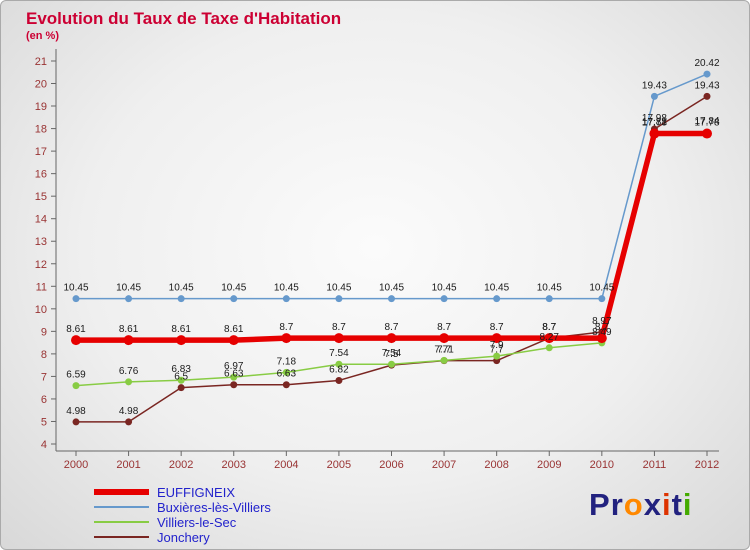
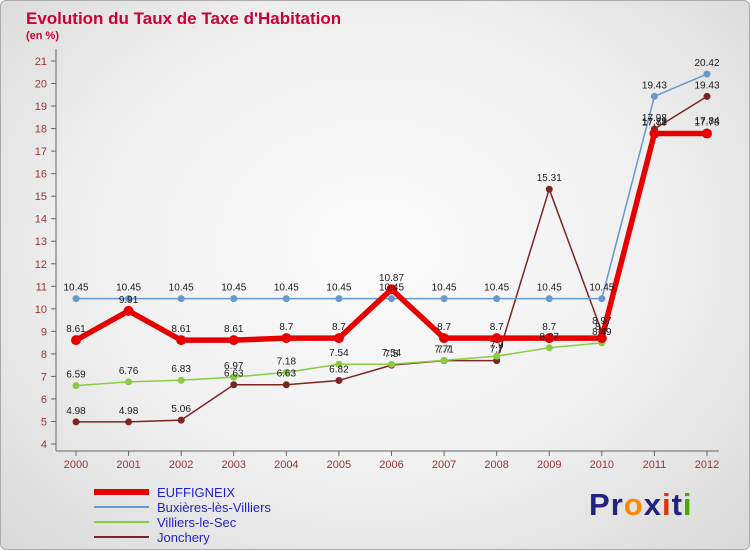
EUFFIGNEIX/2001: 8.61 -> 9.91
Jonchery/2002: 6.5 -> 5.06
EUFFIGNEIX/2006: 8.7 -> 10.87
Jonchery/2009: 8.7 -> 15.31
